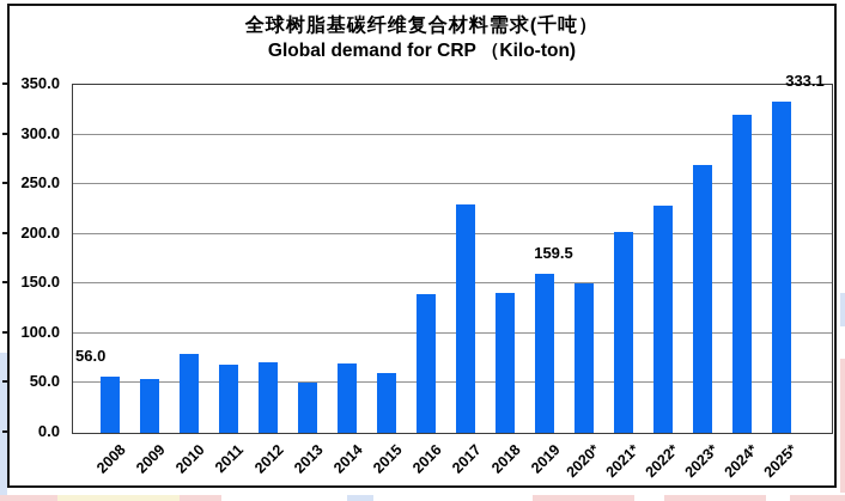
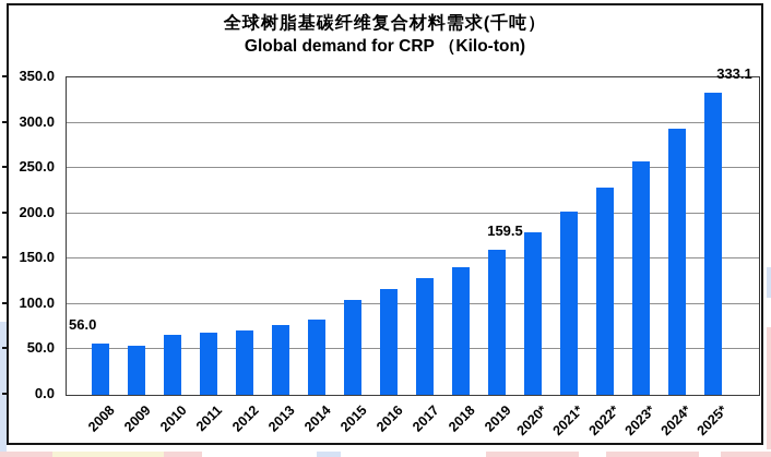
2010: 80 -> 70
2013: 50 -> 80
2014: 70 -> 80
2015: 60 -> 100
2016: 140 -> 120
2017: 230 -> 130
2020*: 150 -> 180
2023*: 270 -> 260
2024*: 320 -> 290
